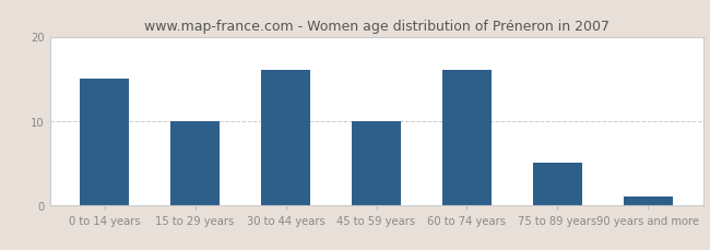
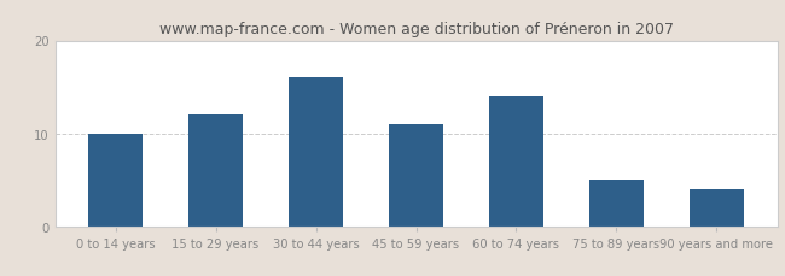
0 to 14 years: 15 -> 10
15 to 29 years: 10 -> 12
45 to 59 years: 10 -> 11
60 to 74 years: 16 -> 14
90 years and more: 1 -> 4
